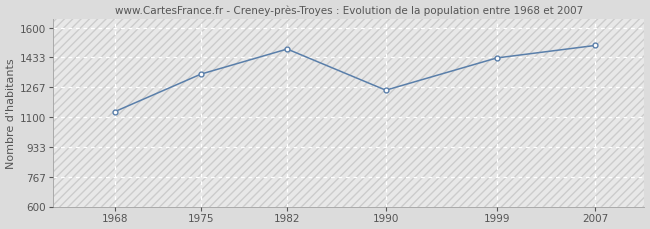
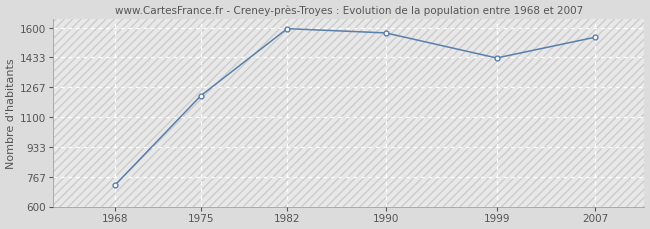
1968: 1130 -> 720
1975: 1340 -> 1220
1982: 1480 -> 1590
1990: 1250 -> 1570
2007: 1500 -> 1550
